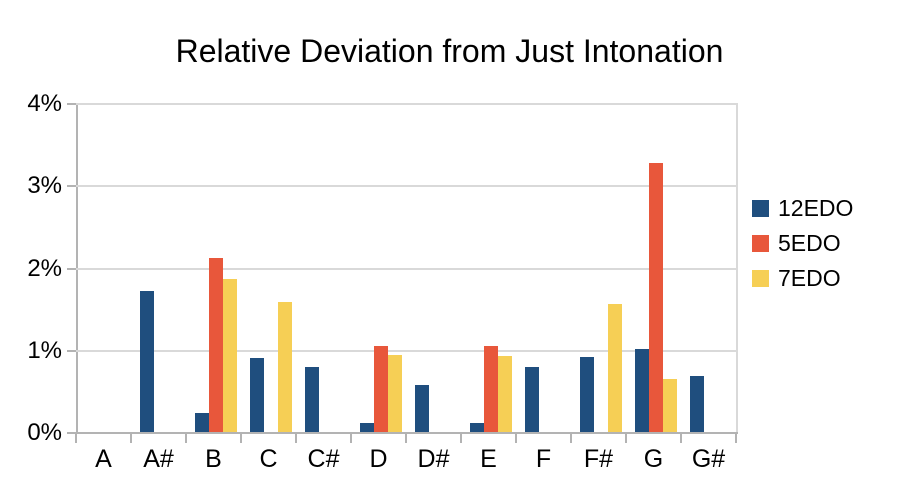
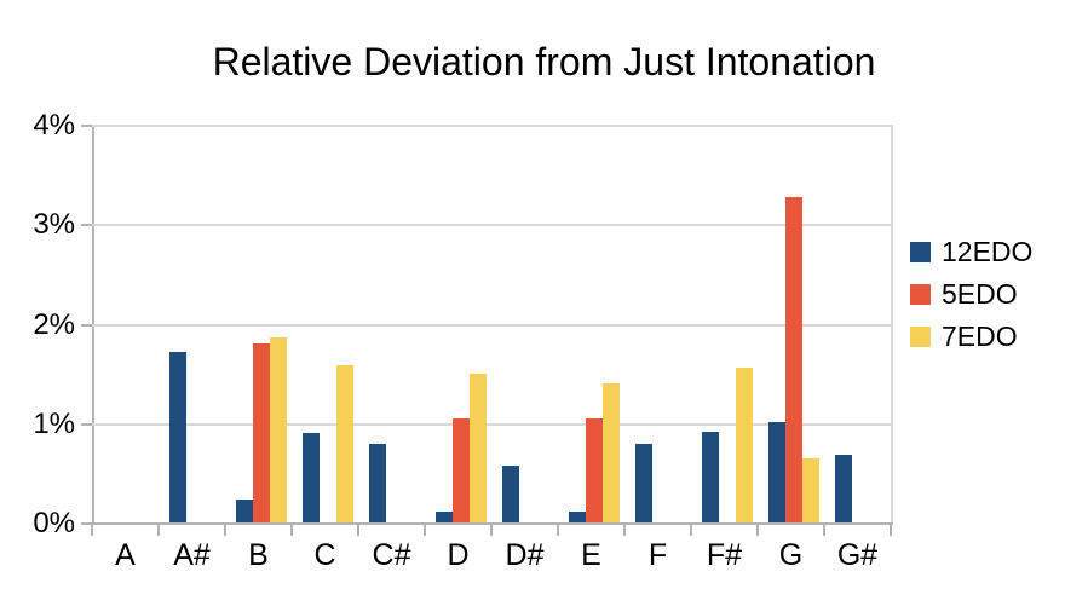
5EDO/B: 2.1% -> 1.8%
7EDO/D: 0.9% -> 1.5%
7EDO/E: 0.9% -> 1.4%
